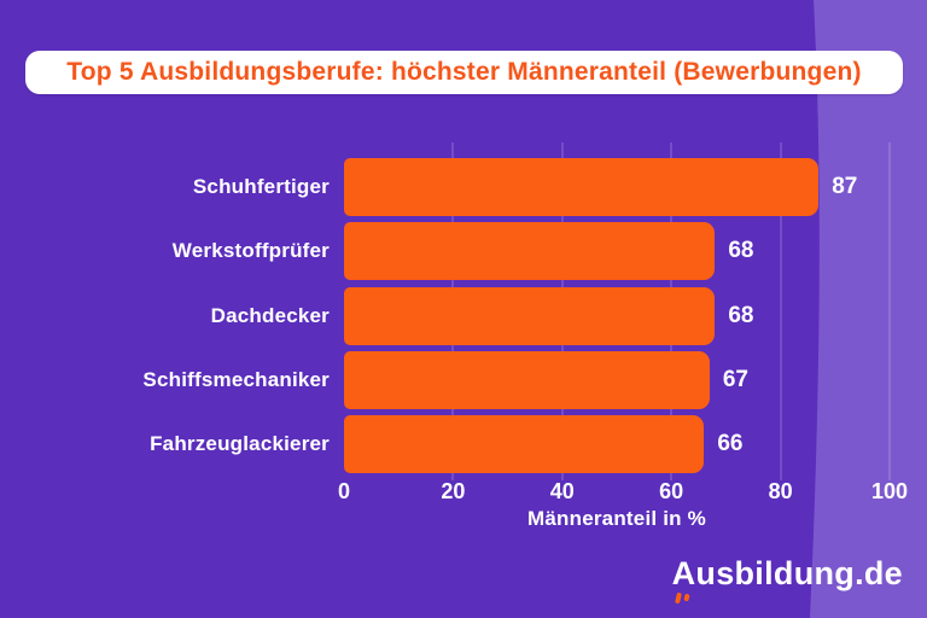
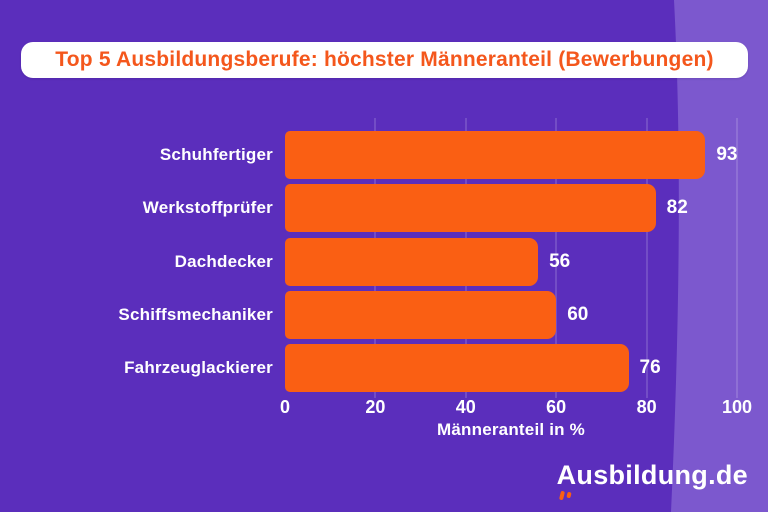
Schuhfertiger: 87 -> 93
Werkstoffprüfer: 68 -> 82
Dachdecker: 68 -> 56
Schiffsmechaniker: 67 -> 60
Fahrzeuglackierer: 66 -> 76
